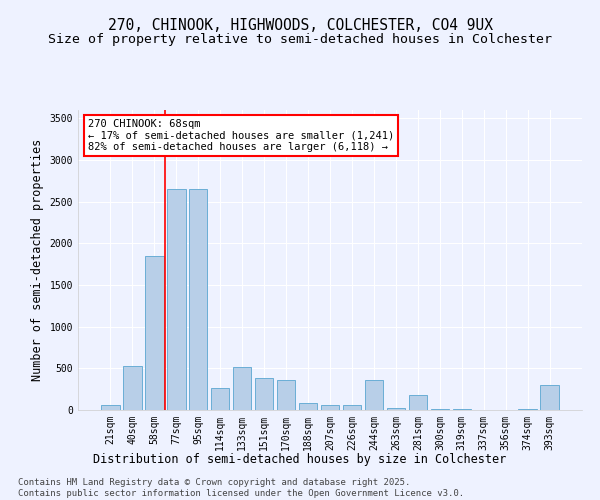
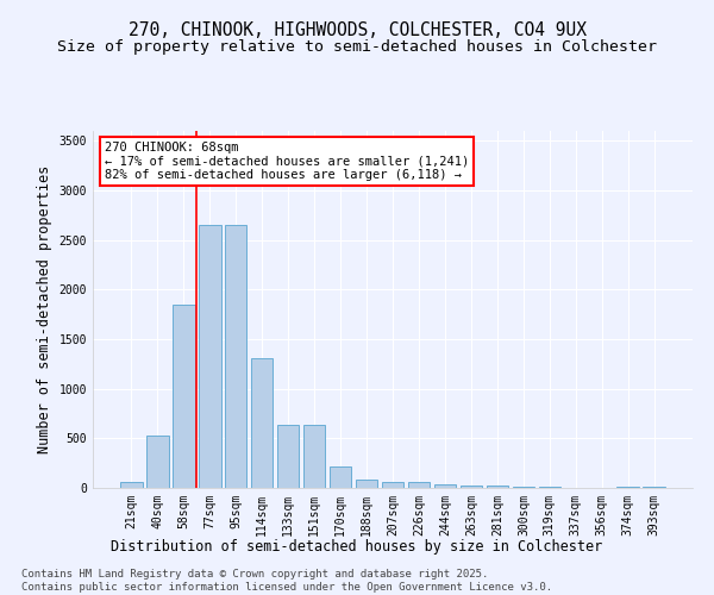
114sqm: 260 -> 1310
133sqm: 520 -> 640
151sqm: 380 -> 640
170sqm: 360 -> 220
244sqm: 360 -> 40
281sqm: 180 -> 20
393sqm: 300 -> 20
